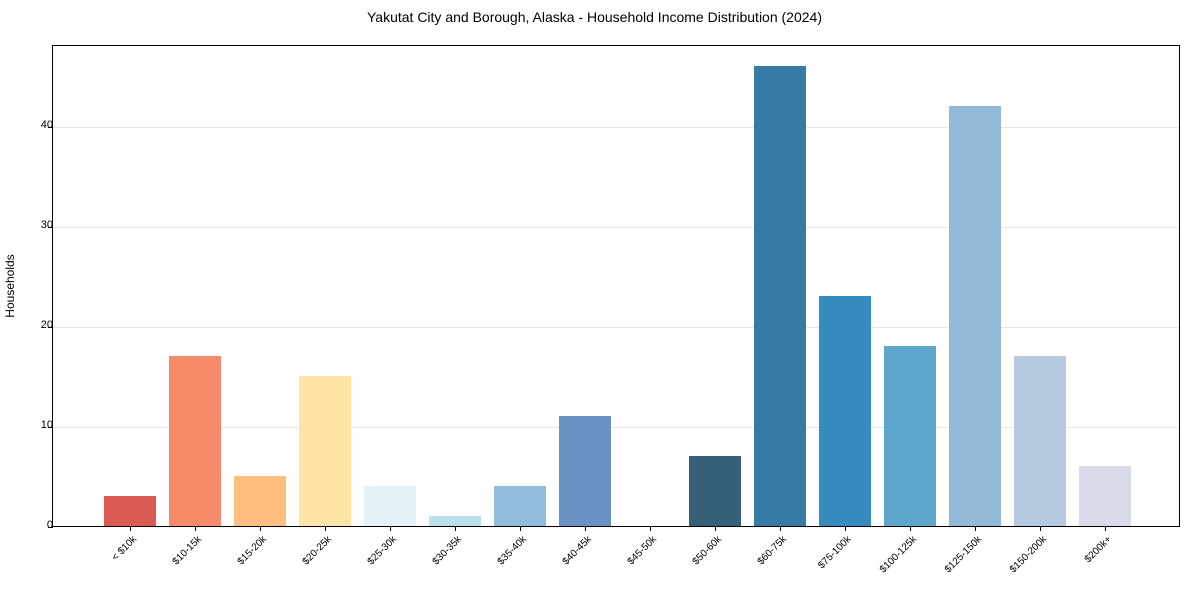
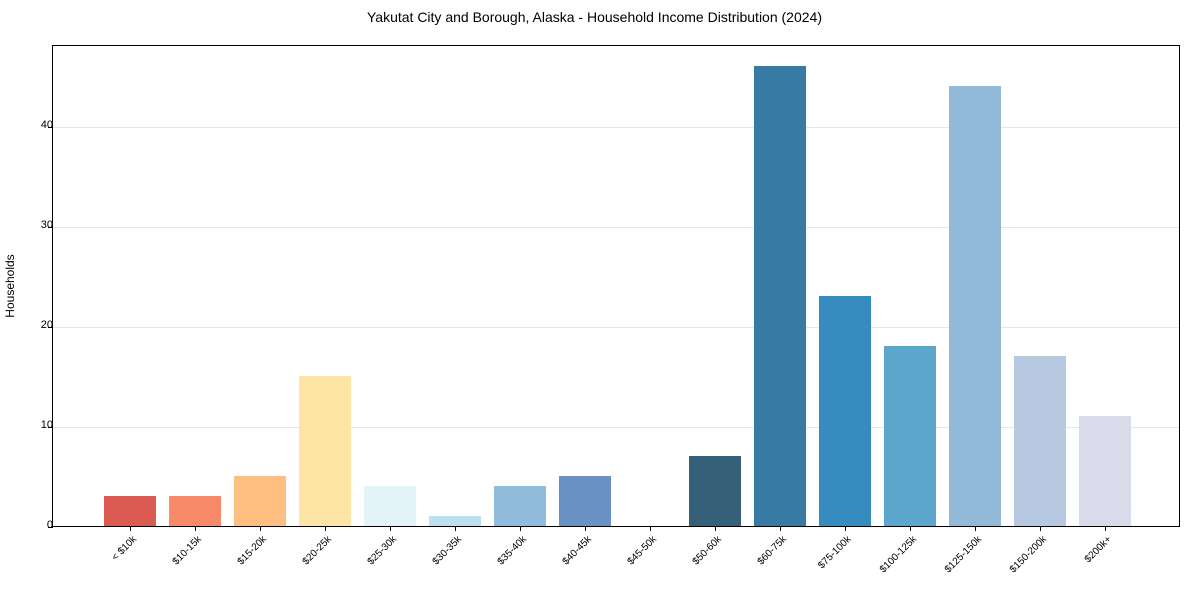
$10-15k: 17 -> 3
$40-45k: 11 -> 5
$125-150k: 42 -> 44
$200k+: 6 -> 11
